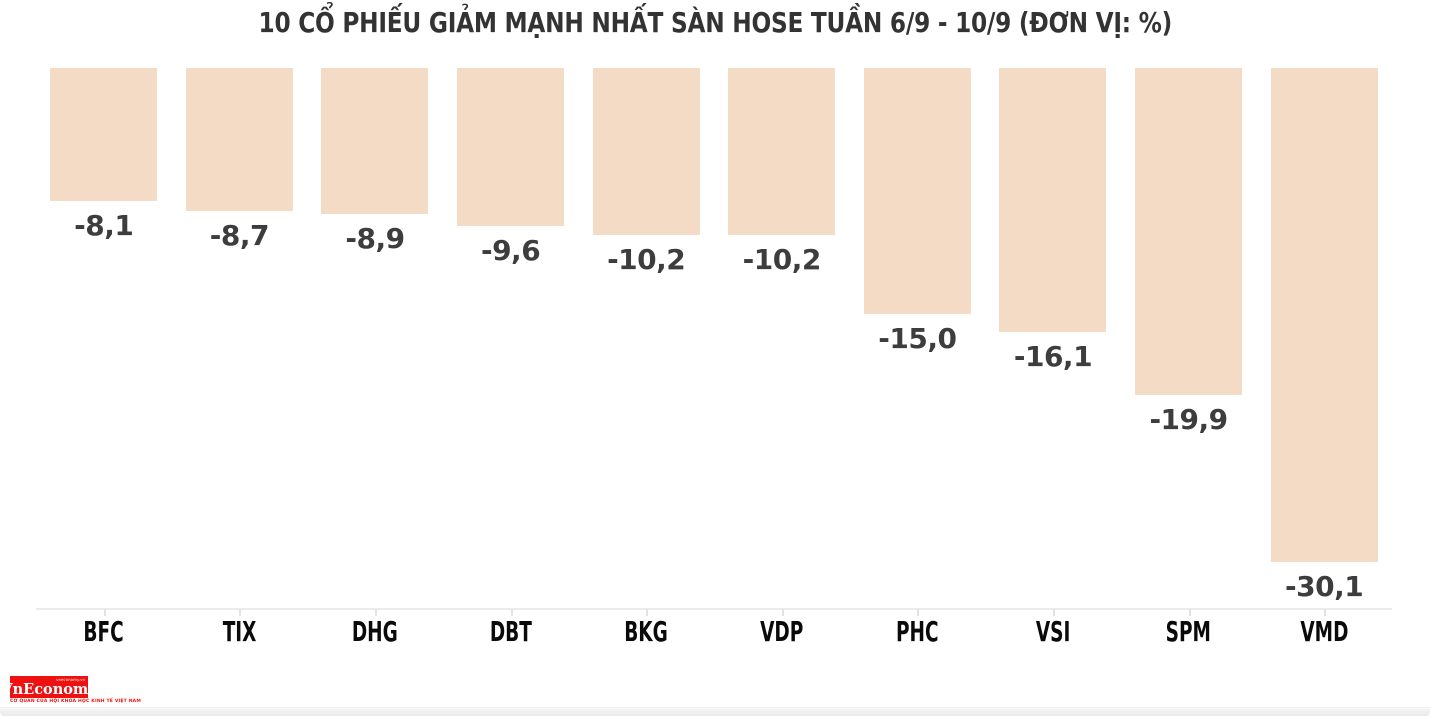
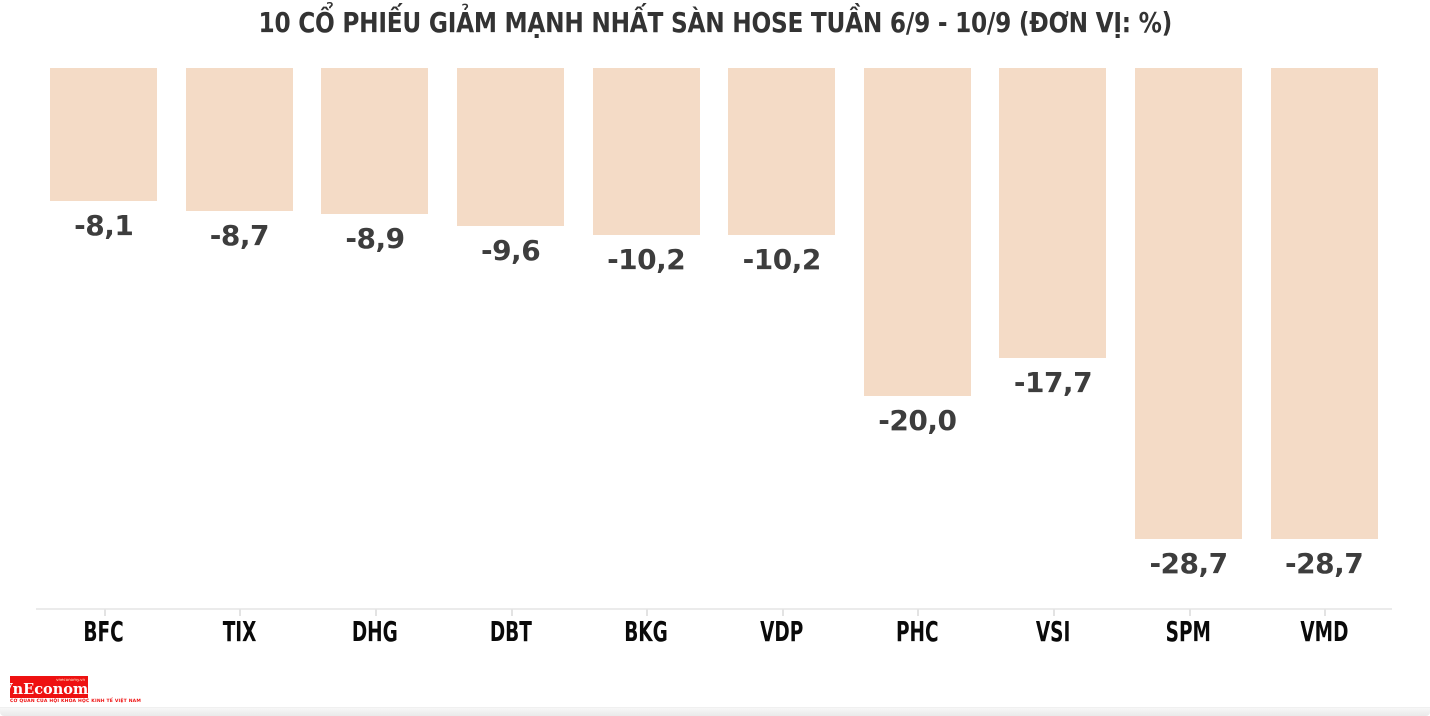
PHC: -15,0 -> -20,0
VSI: -16,1 -> -17,7
SPM: -19,9 -> -28,7
VMD: -30,1 -> -28,7
